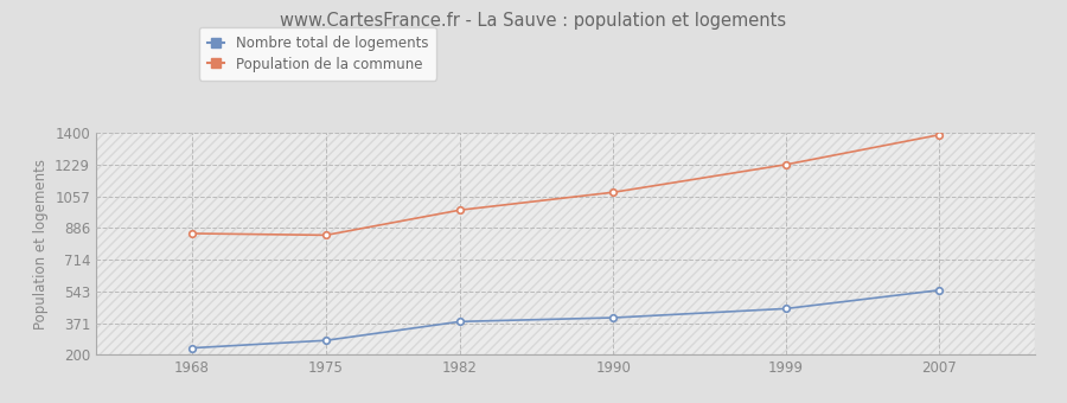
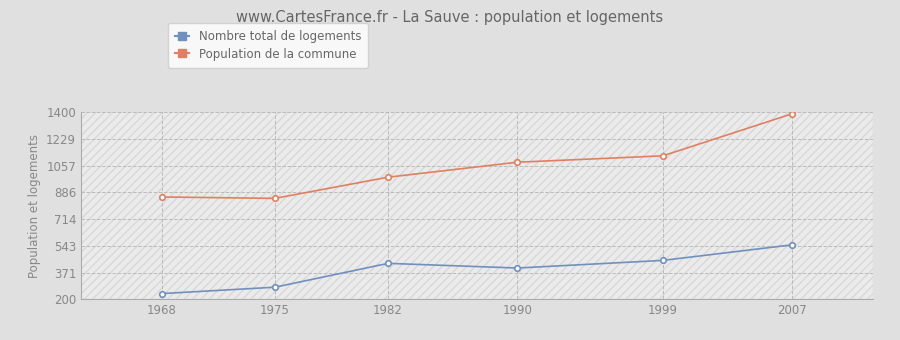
Nombre total de logements/1982: 380 -> 430
Population de la commune/1999: 1230 -> 1120
